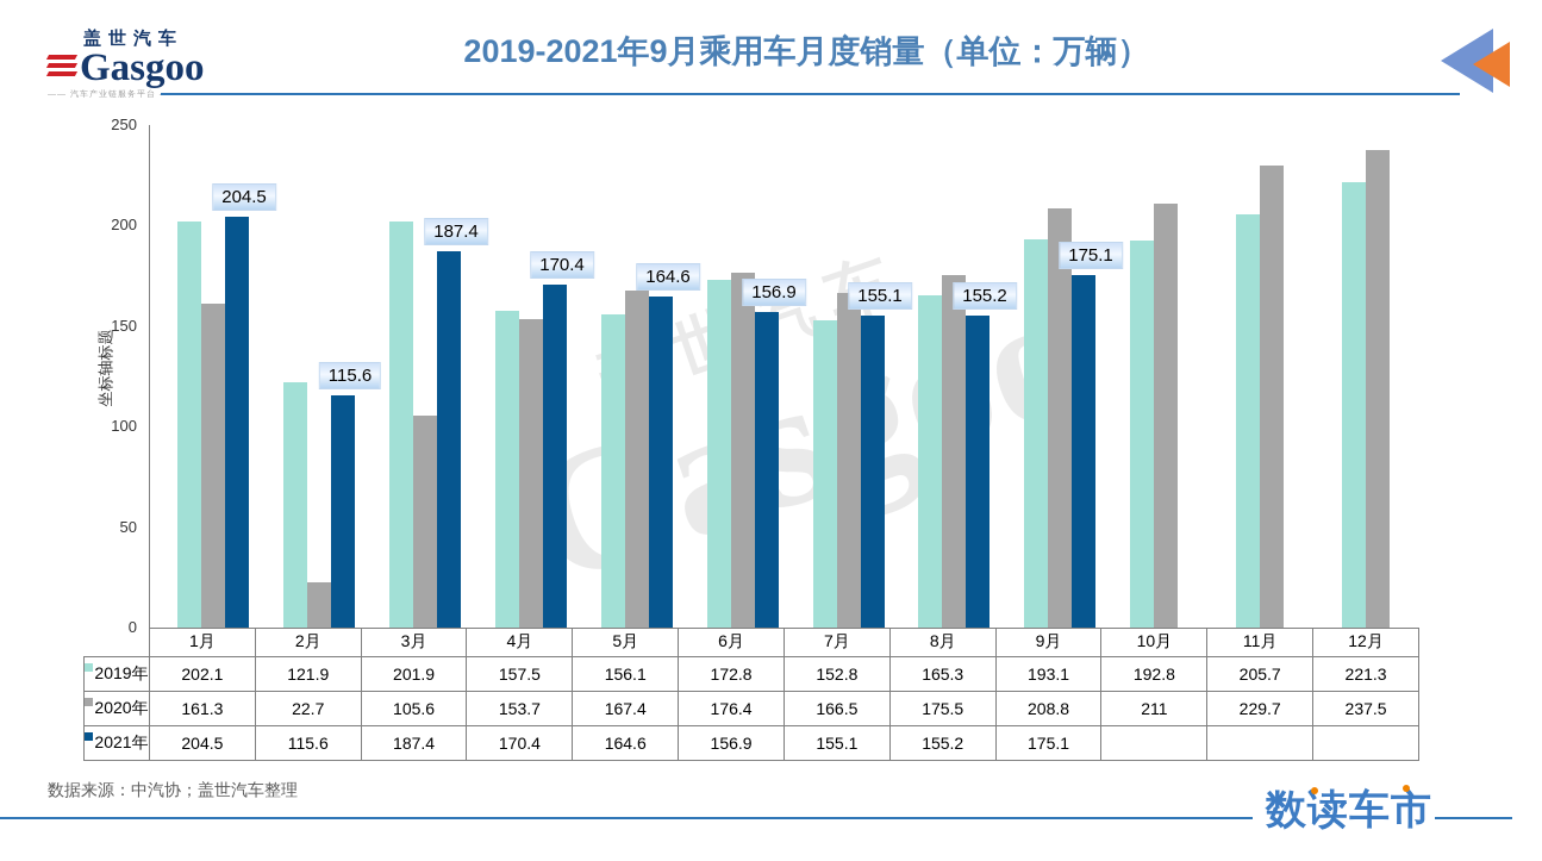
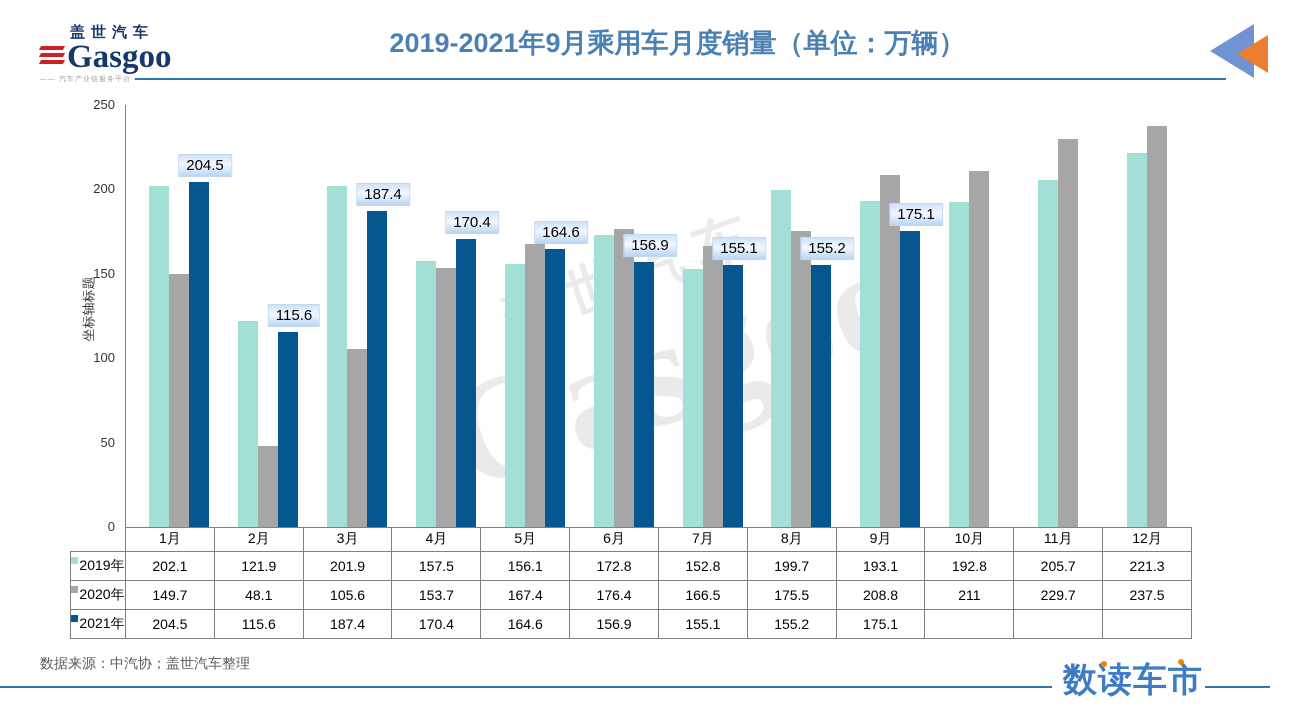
2020年/1月: 161.3 -> 149.7
2020年/2月: 22.7 -> 48.1
2019年/8月: 165.3 -> 199.7
